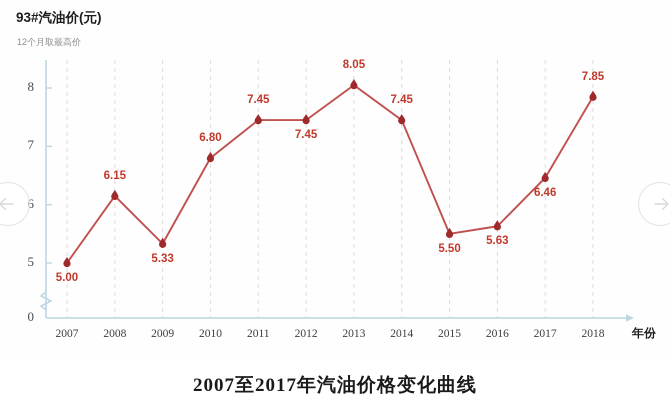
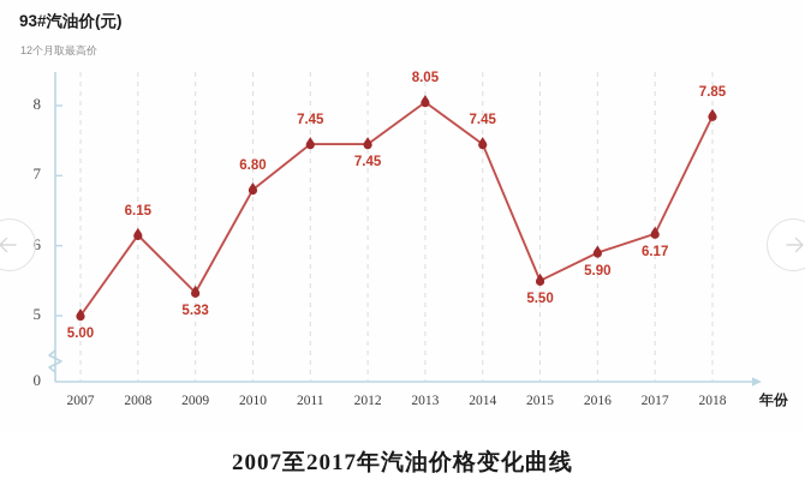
2016: 5.63 -> 5.90
2017: 6.46 -> 6.17
